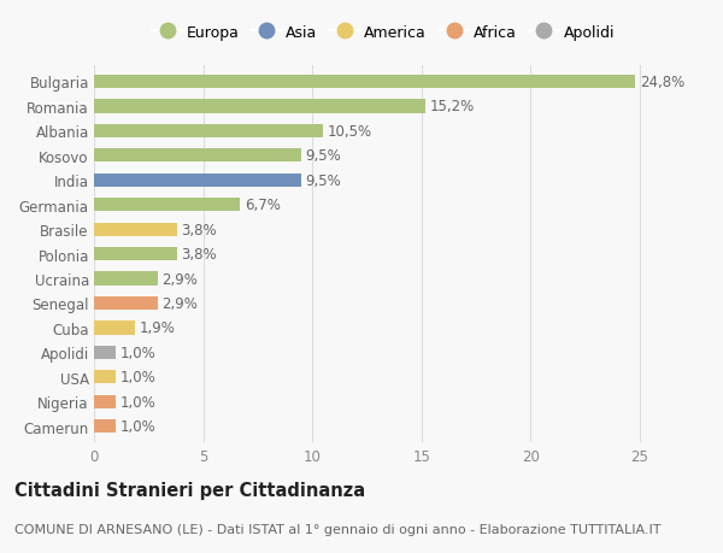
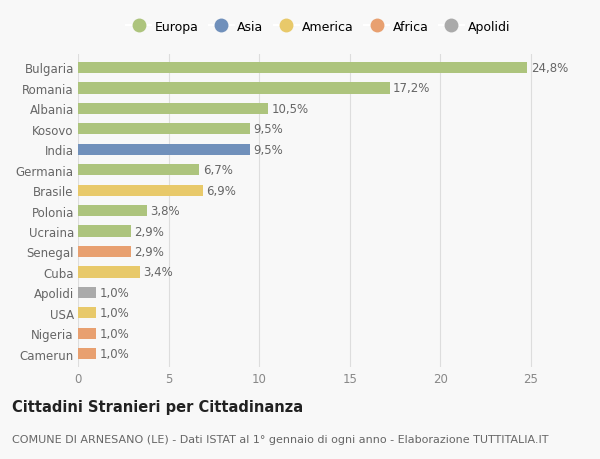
Romania: 15,2% -> 17,2%
Brasile: 3,8% -> 6,9%
Cuba: 1,9% -> 3,4%
